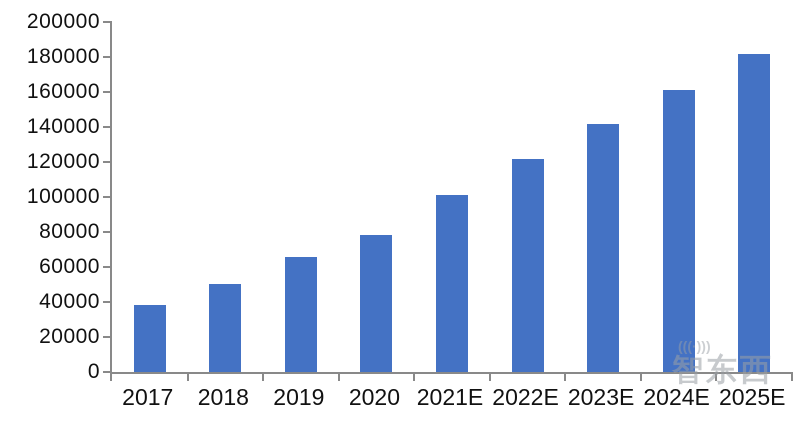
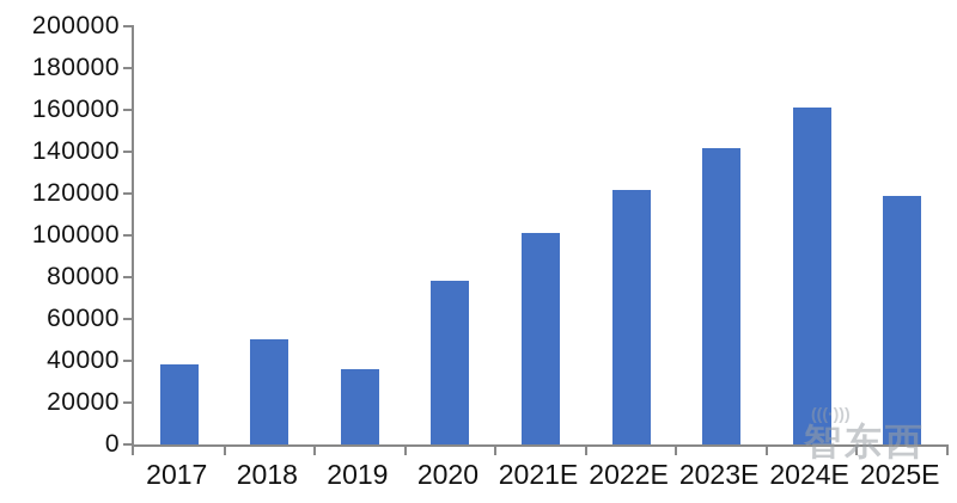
2019: 66000 -> 36000
2025E: 182000 -> 119000
